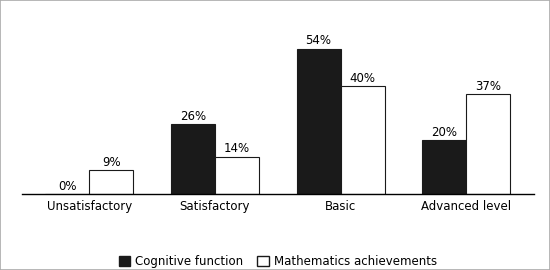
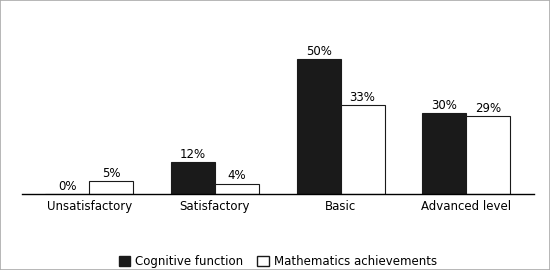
Mathematics achievements/Unsatisfactory: 9% -> 5%
Cognitive function/Satisfactory: 26% -> 12%
Mathematics achievements/Satisfactory: 14% -> 4%
Cognitive function/Basic: 54% -> 50%
Mathematics achievements/Basic: 40% -> 33%
Cognitive function/Advanced level: 20% -> 30%
Mathematics achievements/Advanced level: 37% -> 29%
